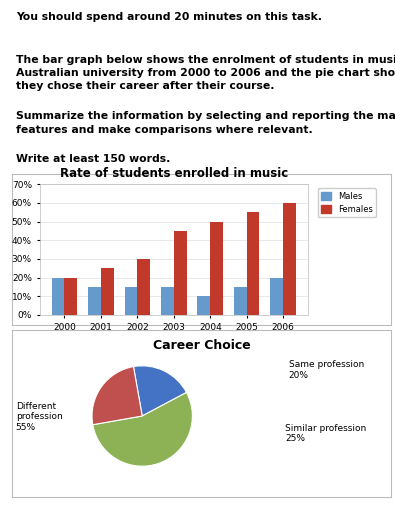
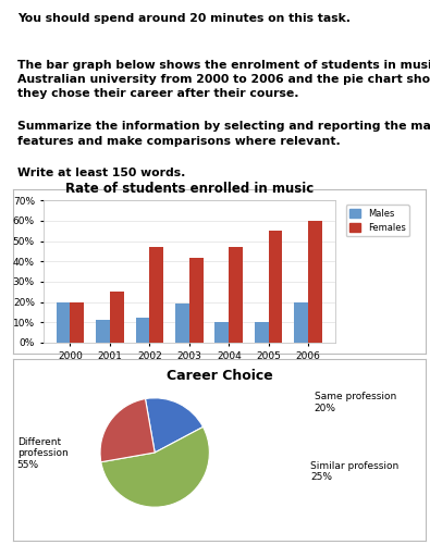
Males/2001: 15% -> 11%
Males/2002: 15% -> 12%
Females/2002: 30% -> 47%
Males/2003: 15% -> 19%
Females/2003: 45% -> 42%
Females/2004: 50% -> 47%
Males/2005: 15% -> 10%
